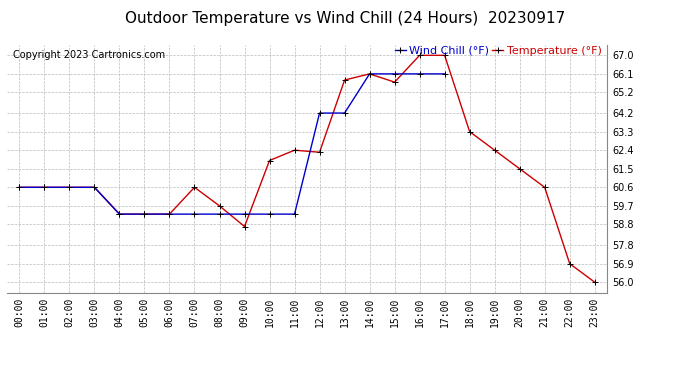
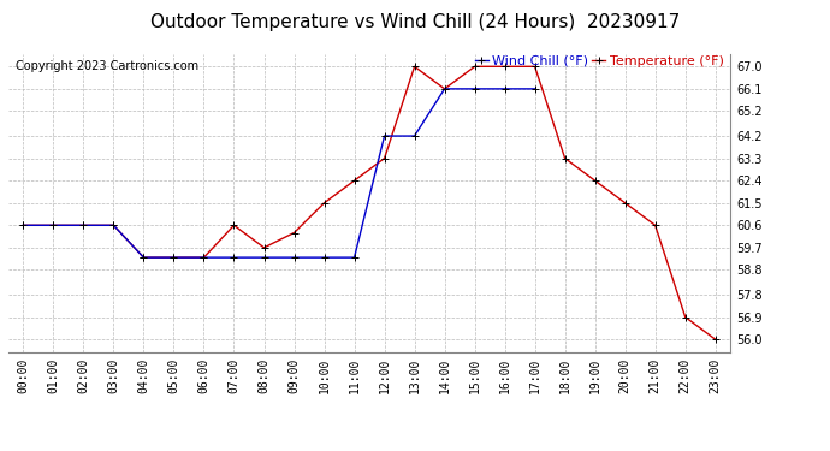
Temperature (°F)/09:00: 58.7 -> 60.3
Temperature (°F)/10:00: 61.9 -> 61.5
Temperature (°F)/12:00: 62.3 -> 63.3
Temperature (°F)/13:00: 65.8 -> 67.0
Temperature (°F)/15:00: 65.7 -> 67.0
